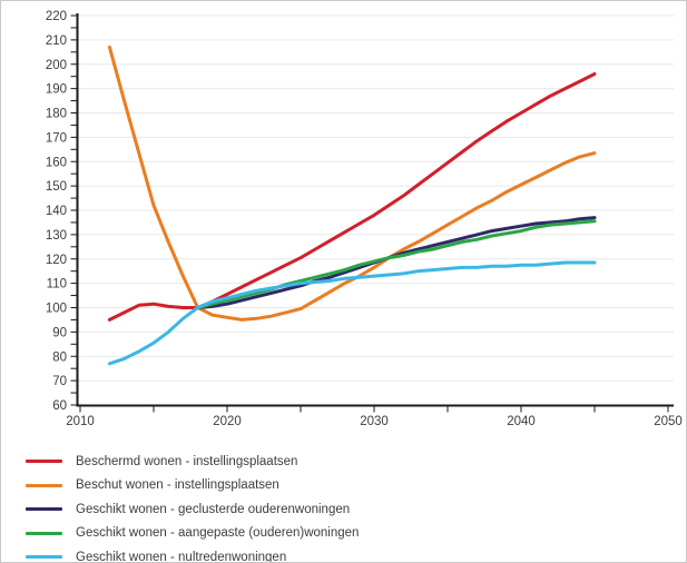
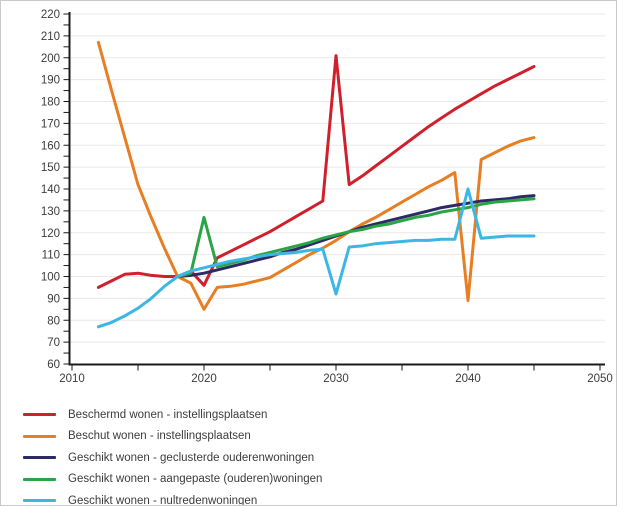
Beschermd wonen - instellingsplaatsen/2020: 106 -> 96
Beschut wonen - instellingsplaatsen/2020: 96 -> 85
Geschikt wonen - aangepaste (ouderen)woningen/2020: 103 -> 127
Beschermd wonen - instellingsplaatsen/2030: 138 -> 201
Geschikt wonen - nultredenwoningen/2030: 113 -> 92
Beschut wonen - instellingsplaatsen/2040: 150 -> 89
Geschikt wonen - nultredenwoningen/2040: 118 -> 140
